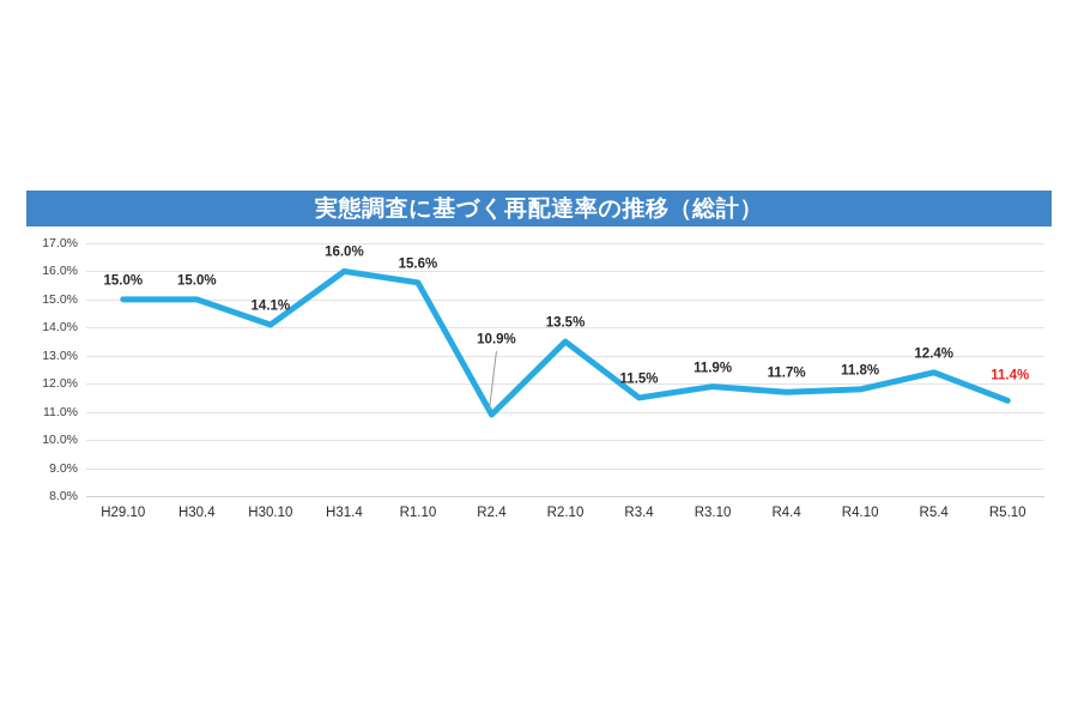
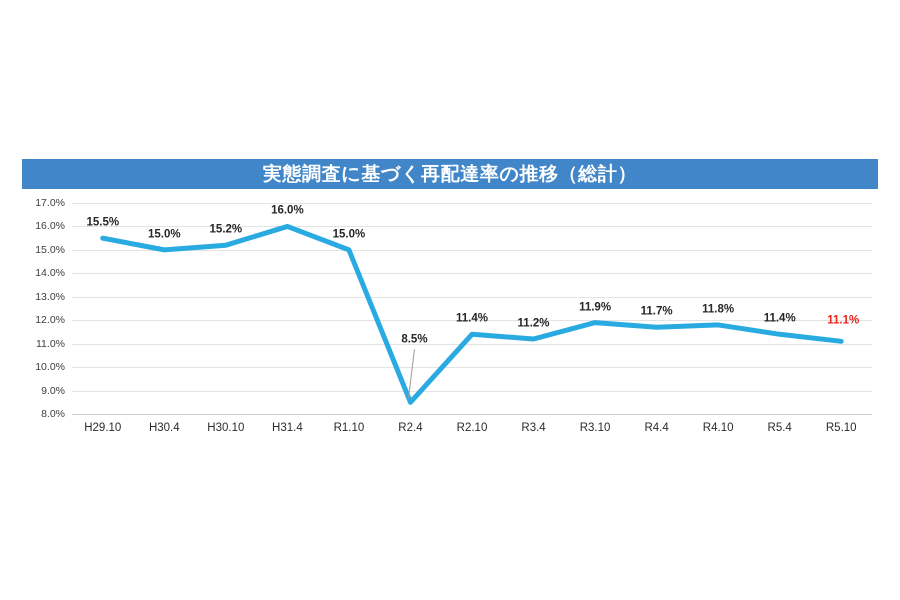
H29.10: 15.0% -> 15.5%
H30.10: 14.1% -> 15.2%
R1.10: 15.6% -> 15.0%
R2.4: 10.9% -> 8.5%
R2.10: 13.5% -> 11.4%
R3.4: 11.5% -> 11.2%
R5.4: 12.4% -> 11.4%
R5.10: 11.4% -> 11.1%
